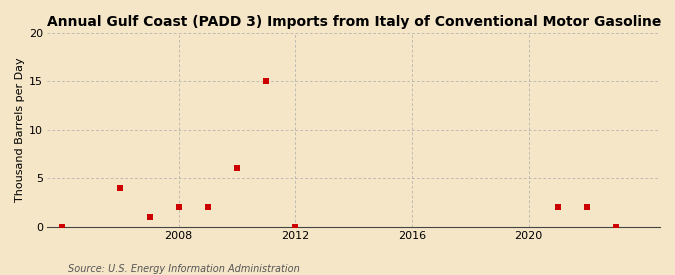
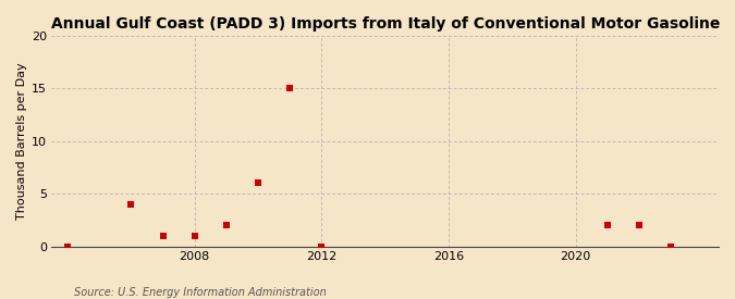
2008: 2 -> 1
